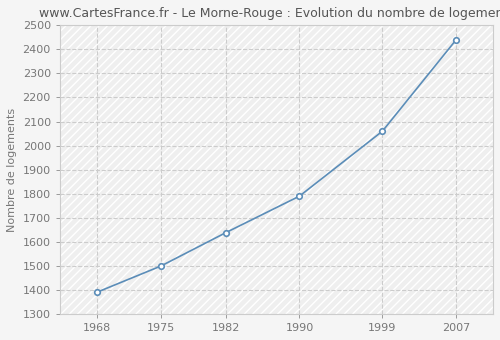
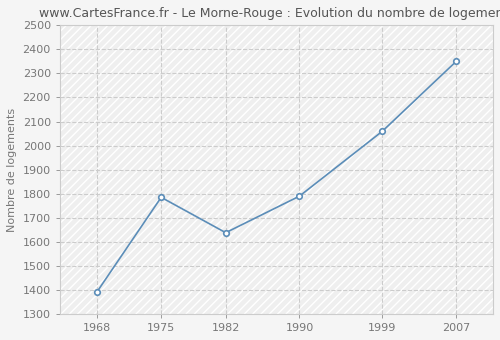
1975: 1500 -> 1785
2007: 2440 -> 2350
